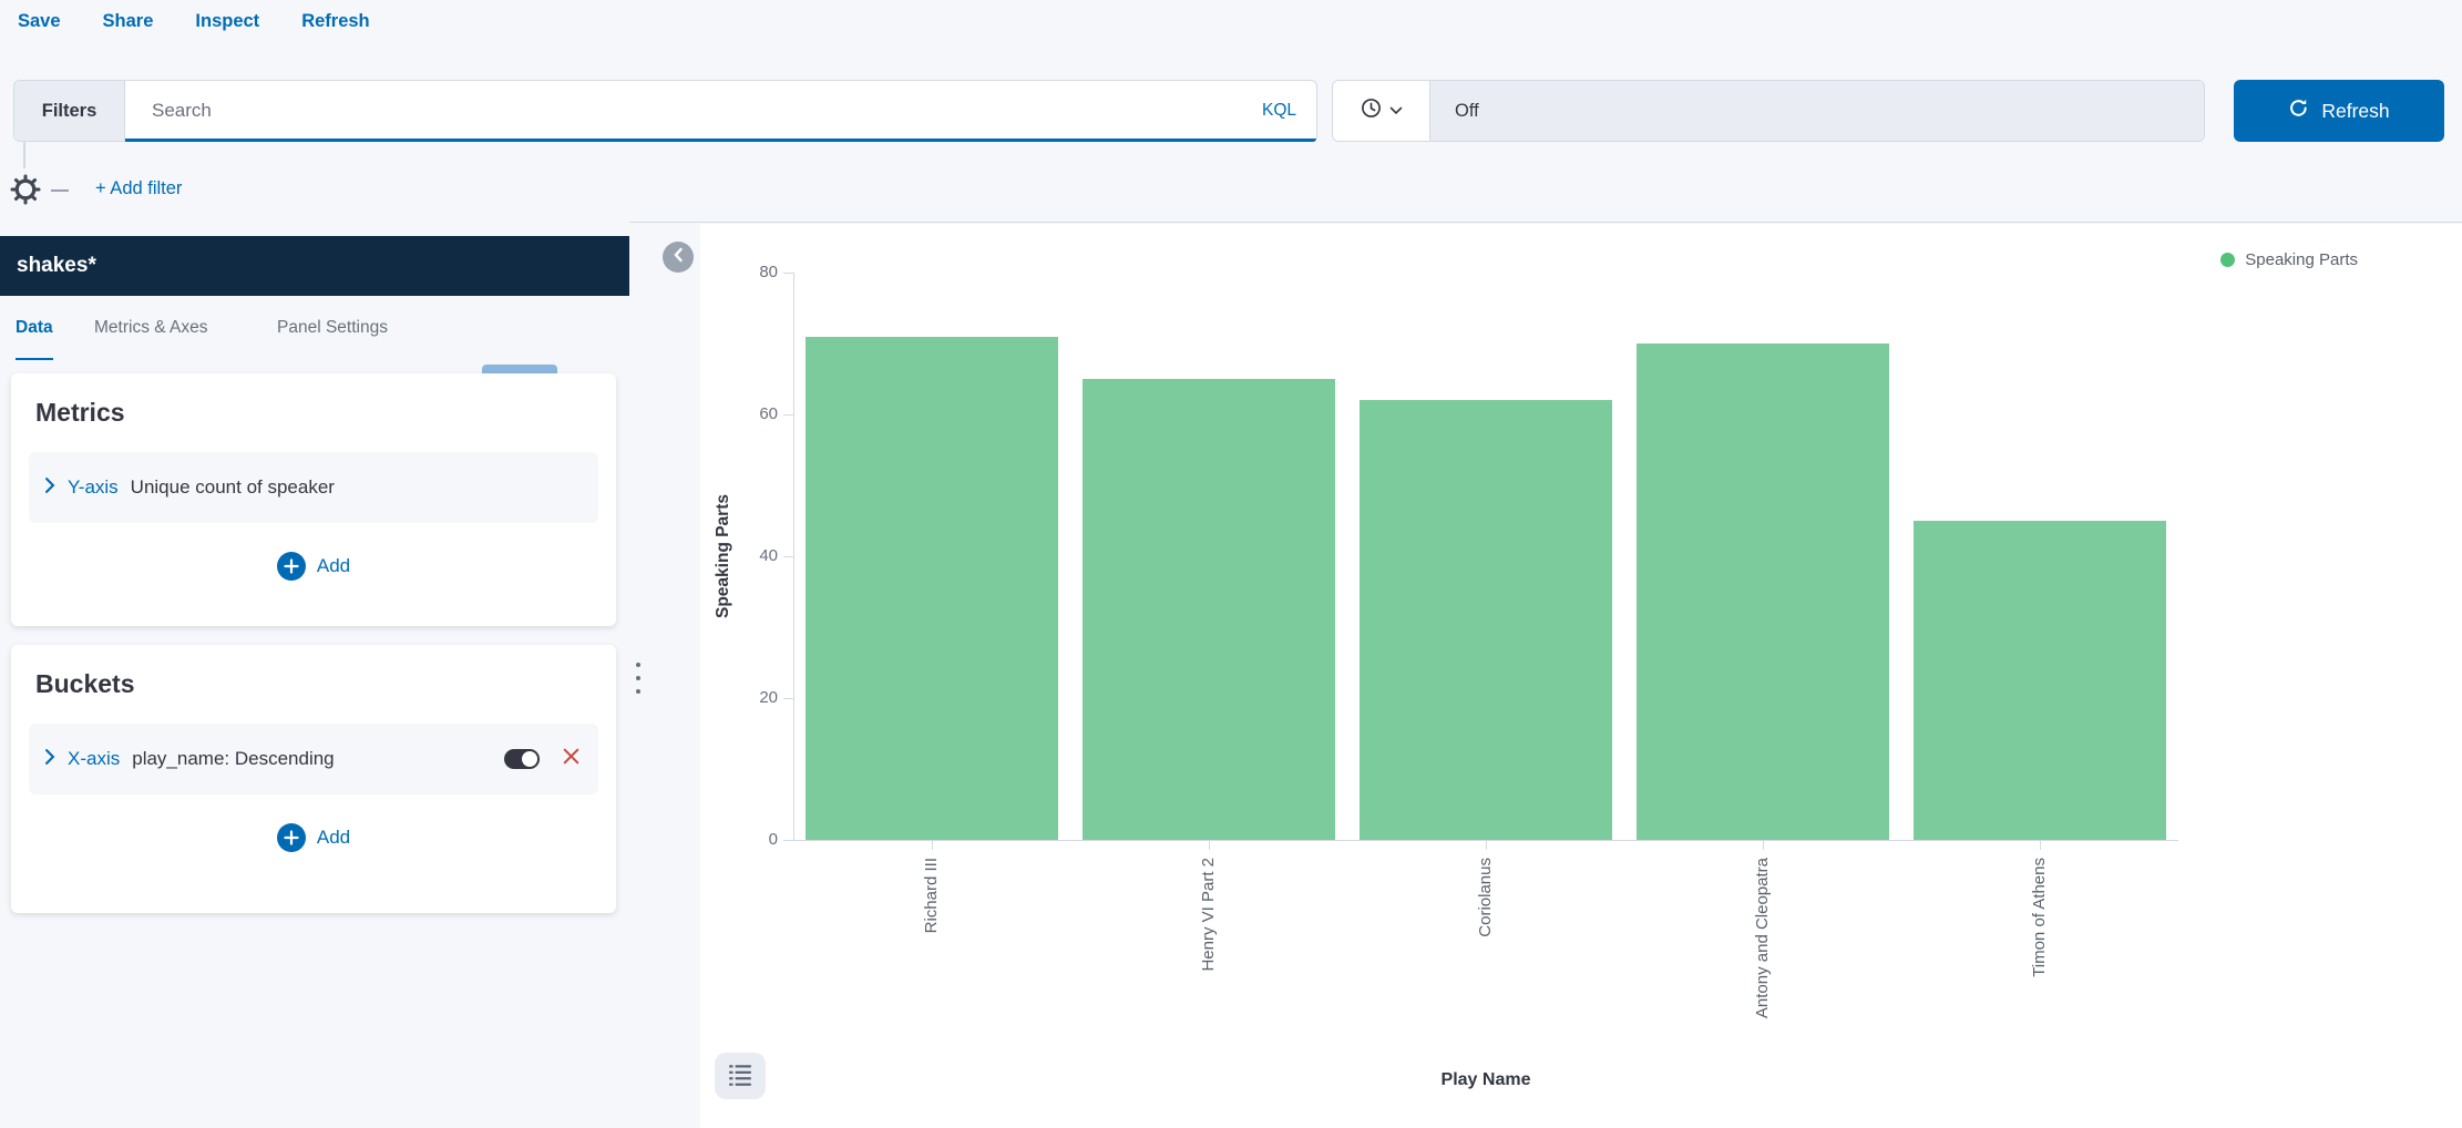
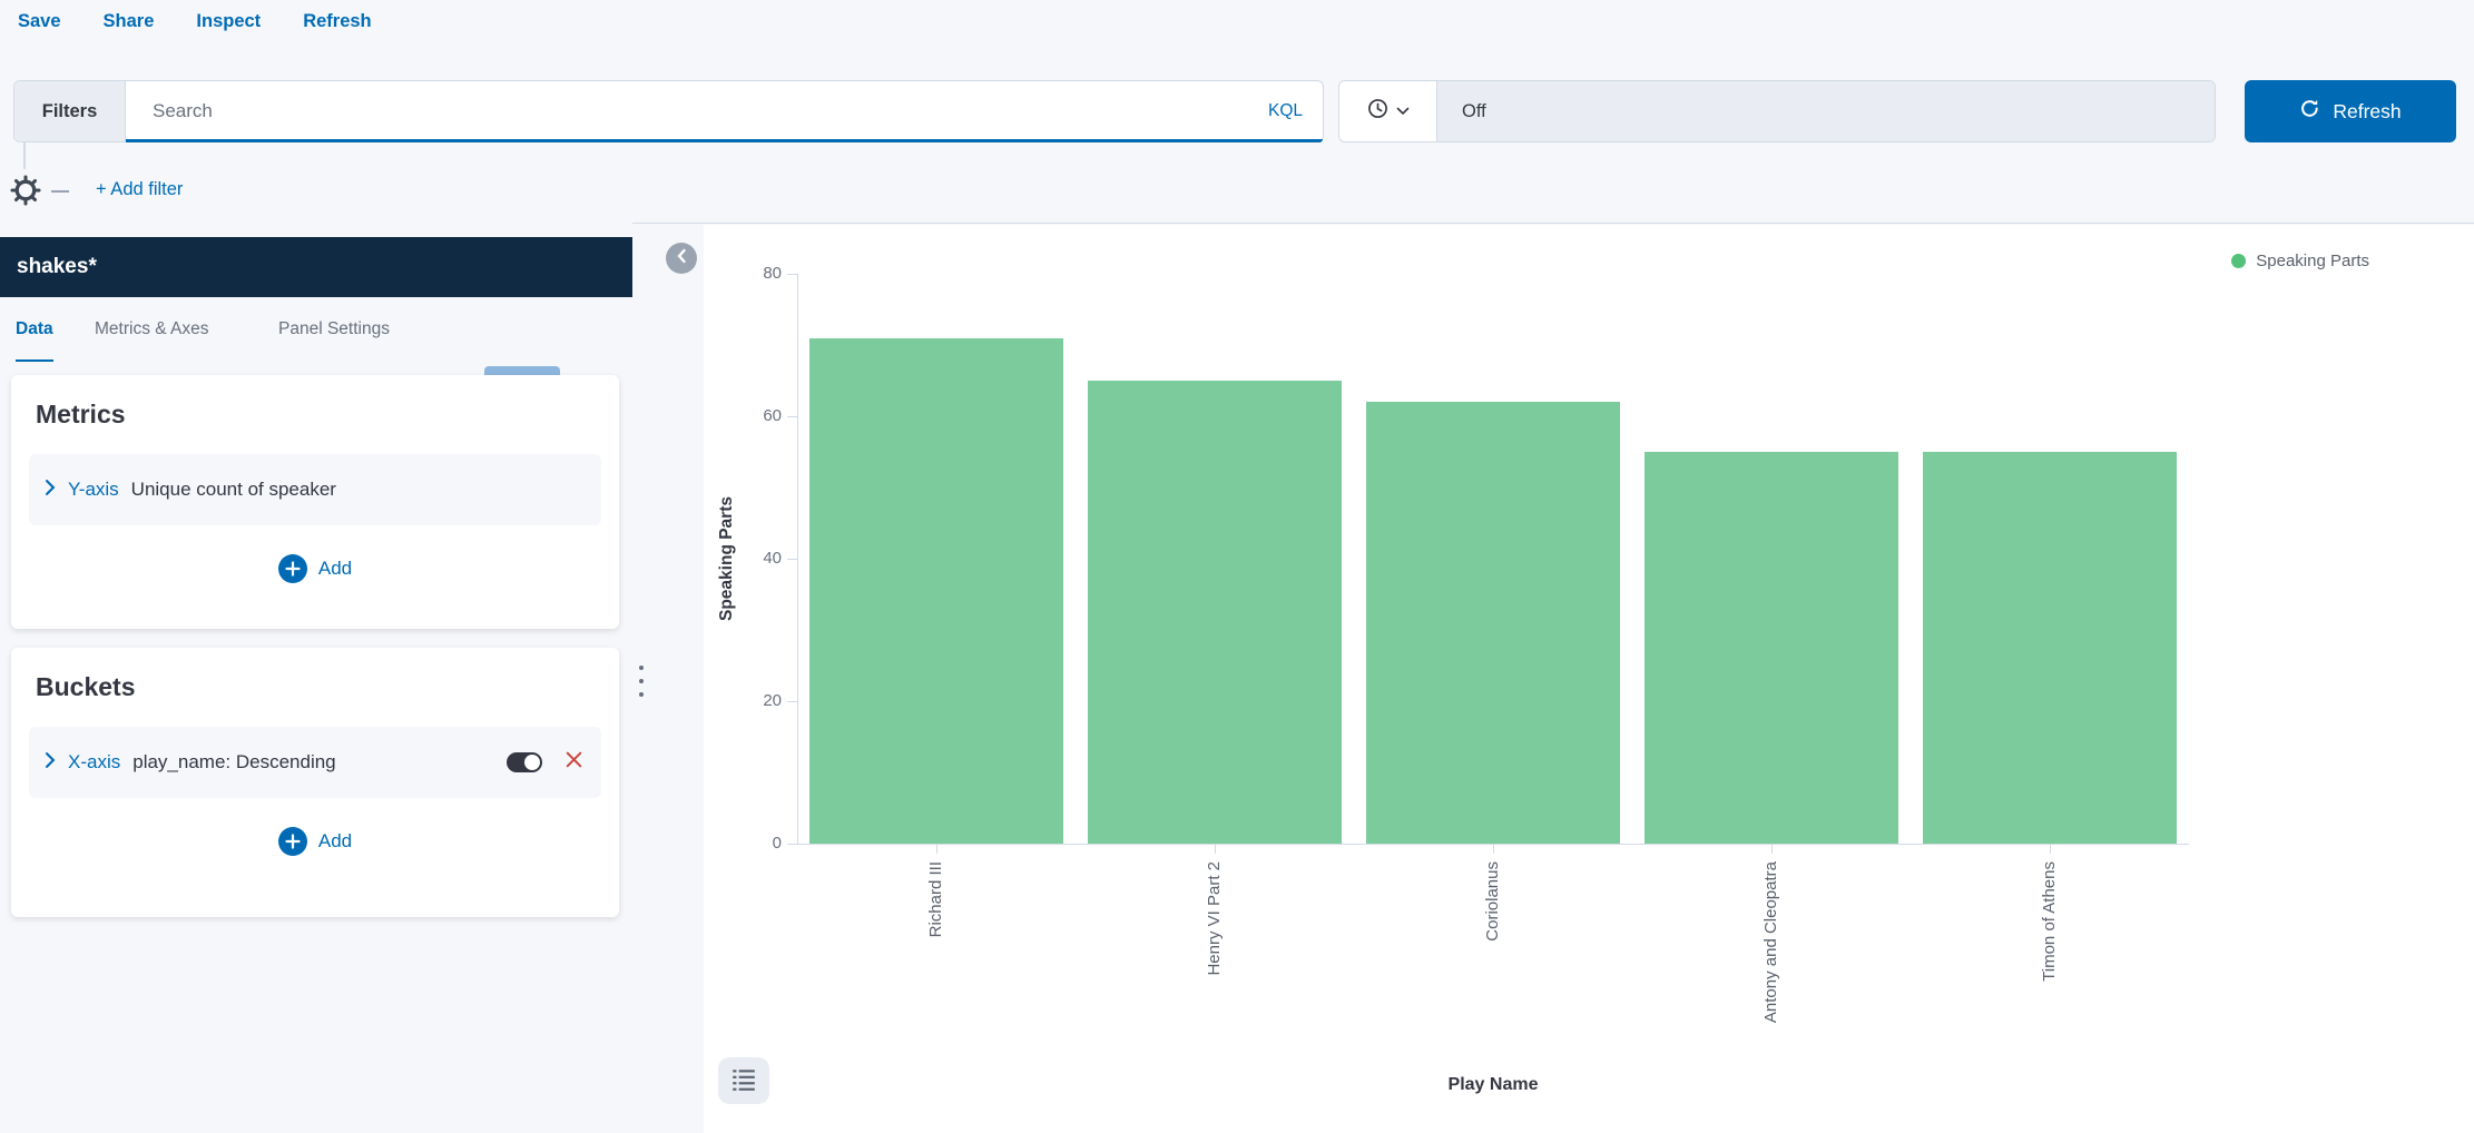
Antony and Cleopatra: 70 -> 55
Timon of Athens: 45 -> 55
